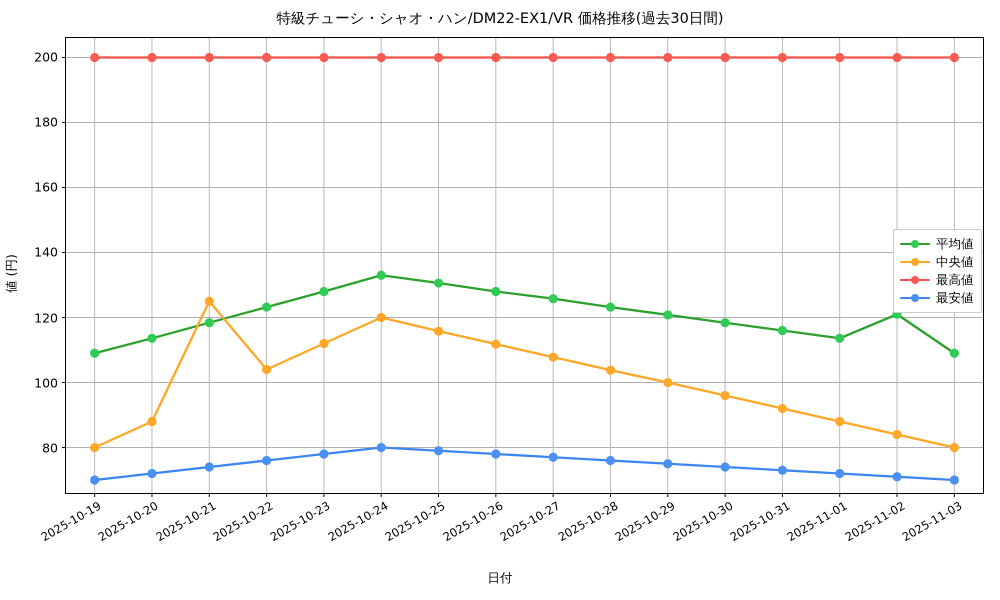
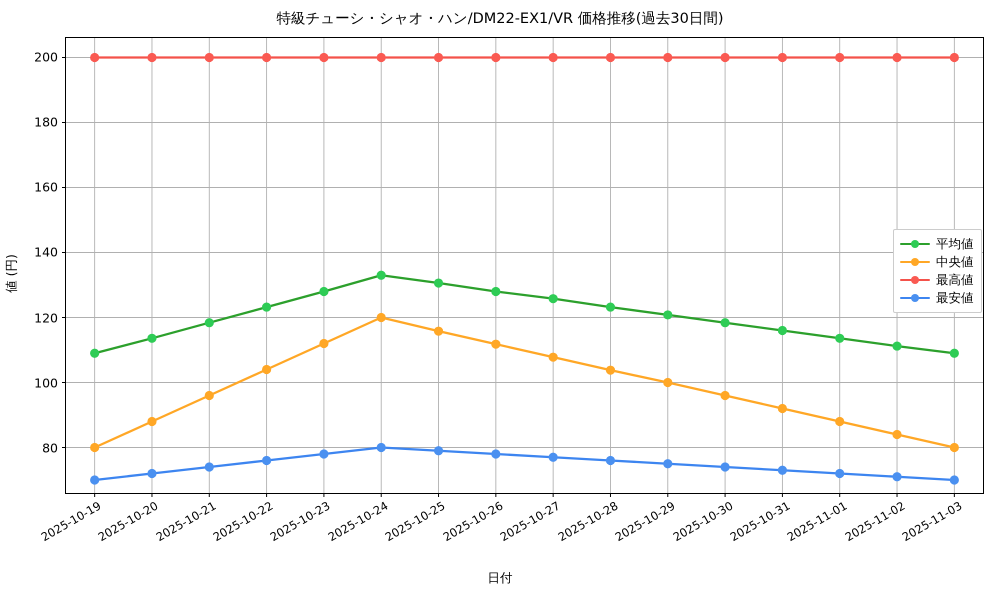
中央値/2025-10-21: 125 -> 96
平均値/2025-11-02: 121 -> 111
